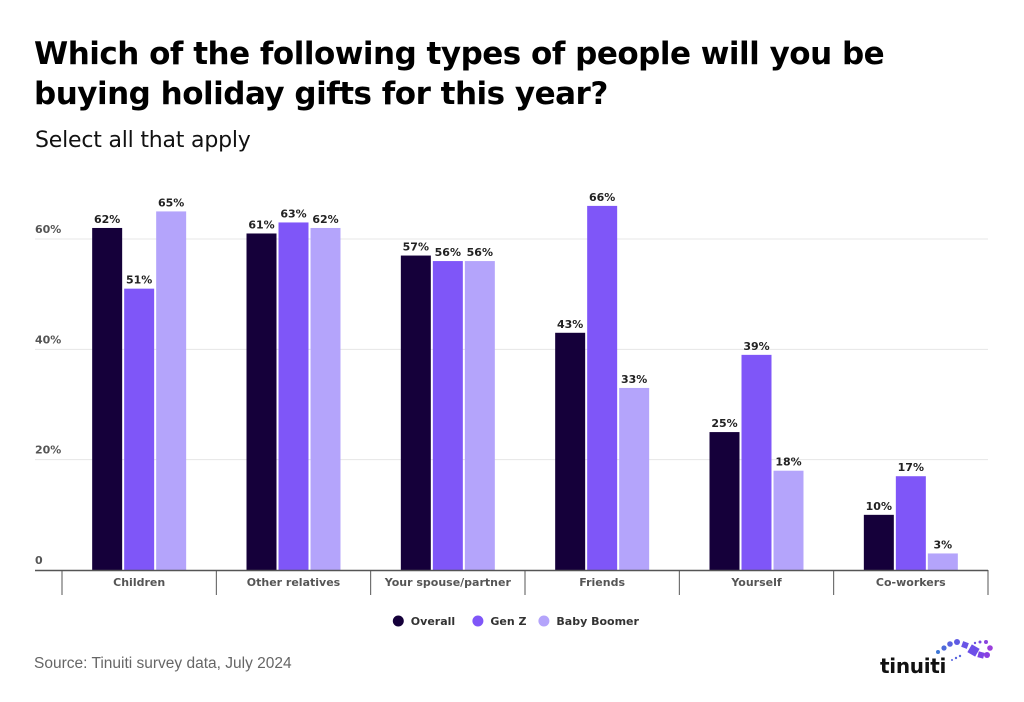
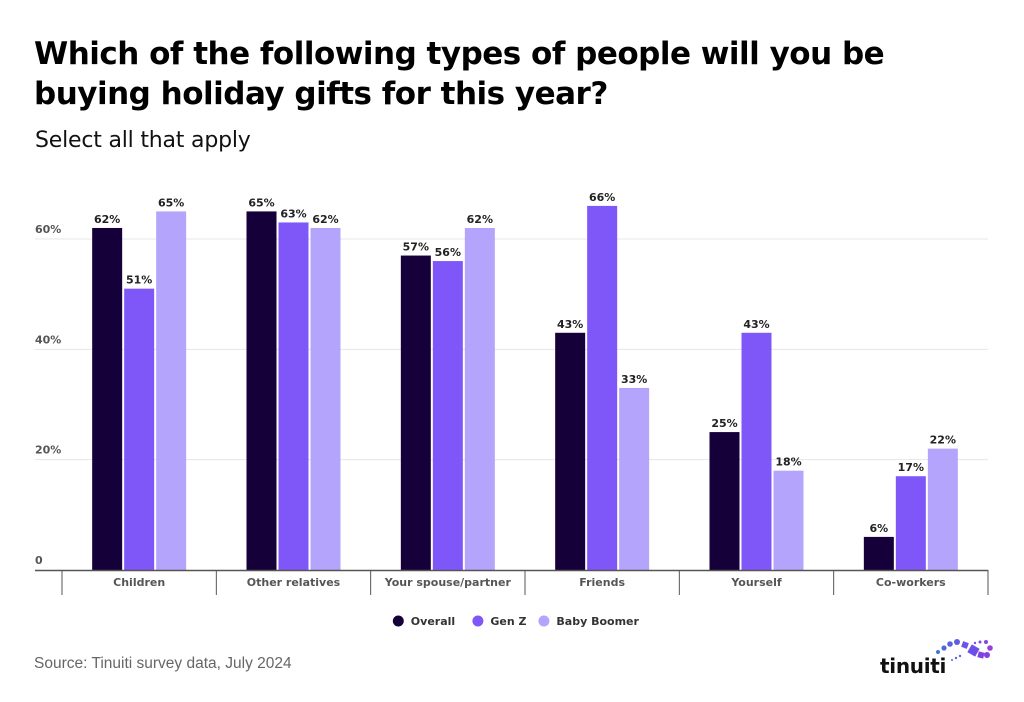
Overall/Other relatives: 61% -> 65%
Baby Boomer/Your spouse/partner: 56% -> 62%
Gen Z/Yourself: 39% -> 43%
Overall/Co-workers: 10% -> 6%
Baby Boomer/Co-workers: 3% -> 22%
